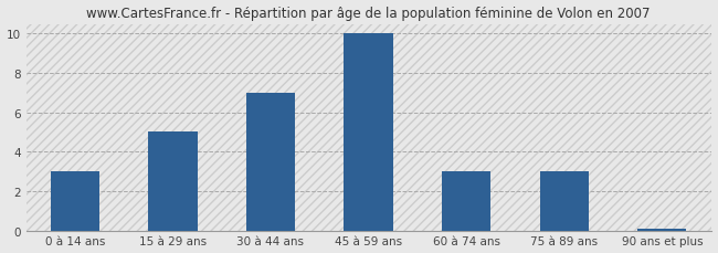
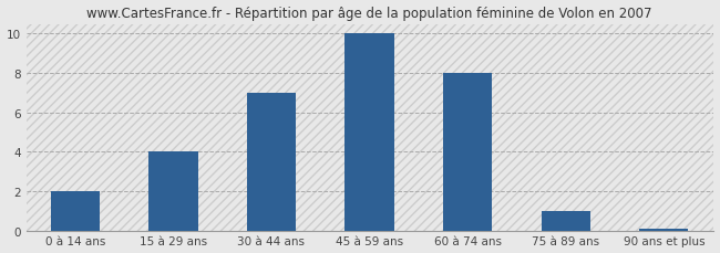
0 à 14 ans: 3.0 -> 2.0
15 à 29 ans: 5.0 -> 4.0
60 à 74 ans: 3.0 -> 8.0
75 à 89 ans: 3.0 -> 1.0
